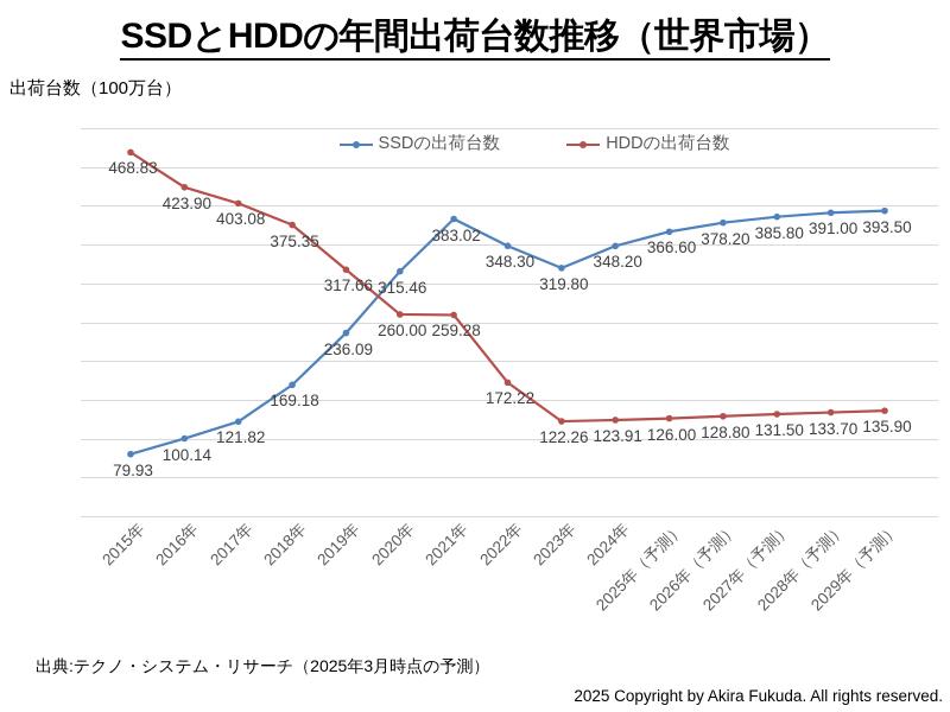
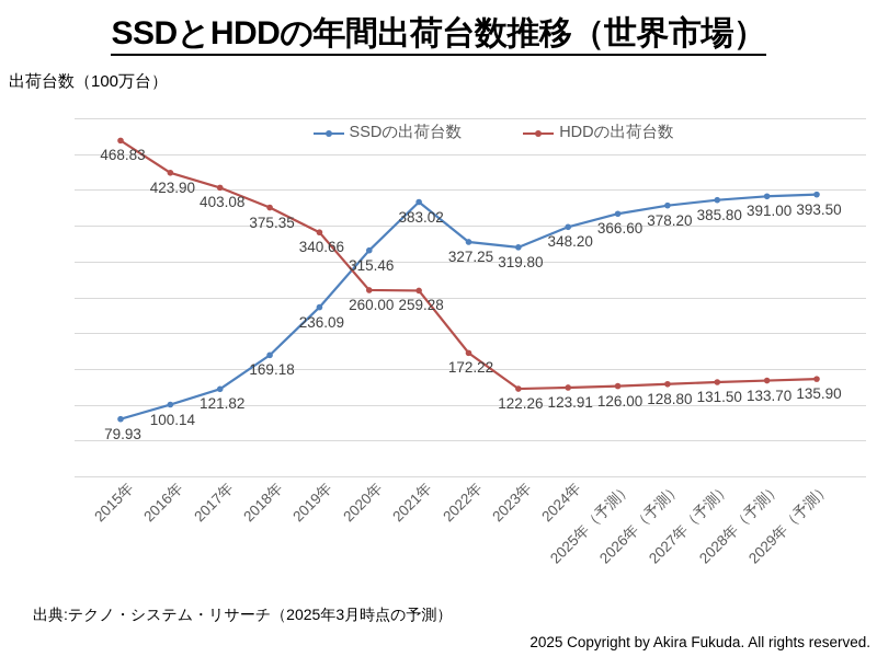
HDDの出荷台数/2019年: 317.66 -> 340.66
SSDの出荷台数/2022年: 348.30 -> 327.25
